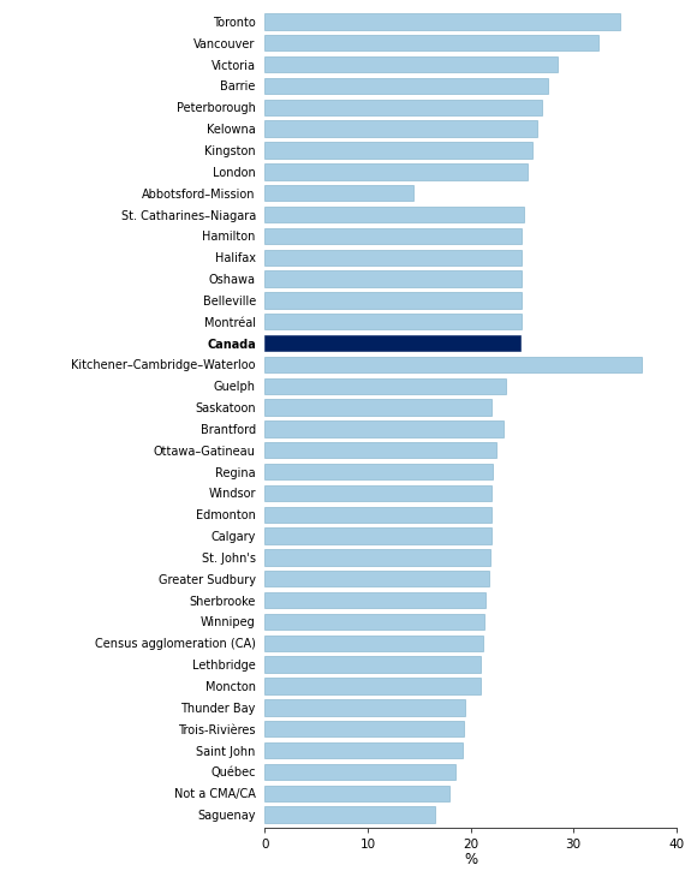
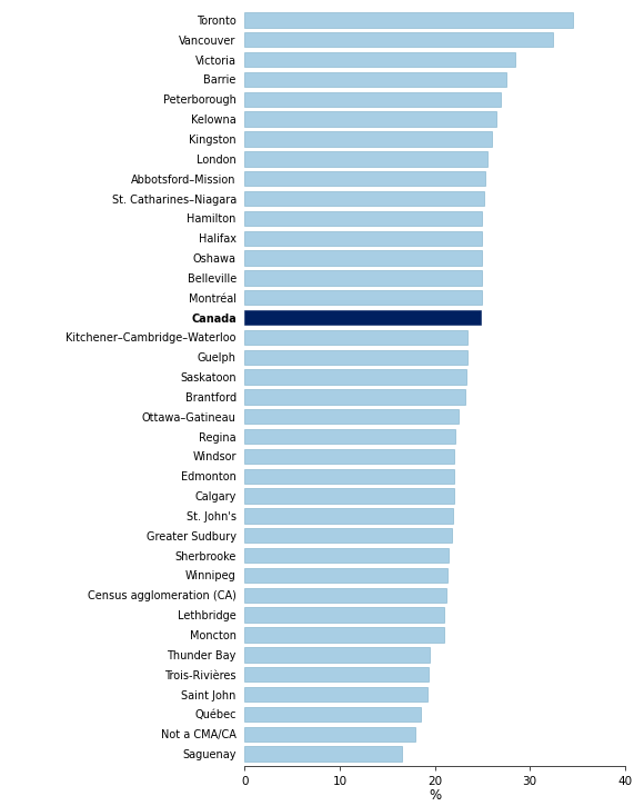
Abbotsford–Mission: 14.4 -> 25.3
Kitchener–Cambridge–Waterloo: 36.6 -> 23.5
Saskatoon: 22.0 -> 23.3
